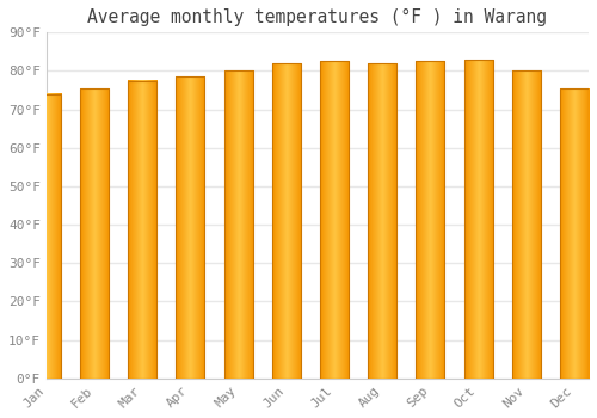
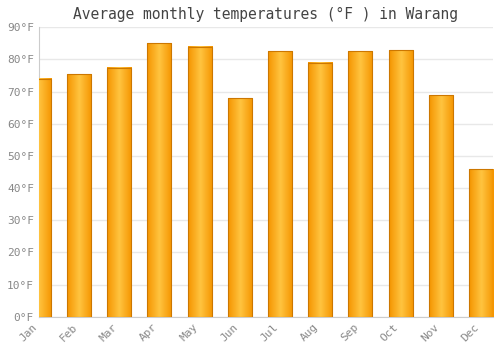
Apr: 78.5°F -> 85.0°F
May: 80.0°F -> 84.0°F
Jun: 82.0°F -> 68.0°F
Aug: 82.0°F -> 79.0°F
Nov: 80.0°F -> 69.0°F
Dec: 75.5°F -> 46.0°F
